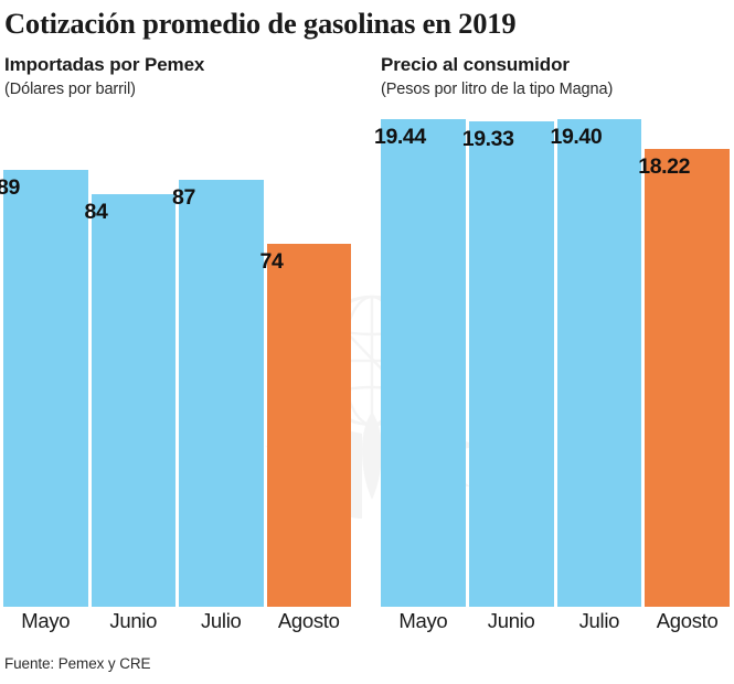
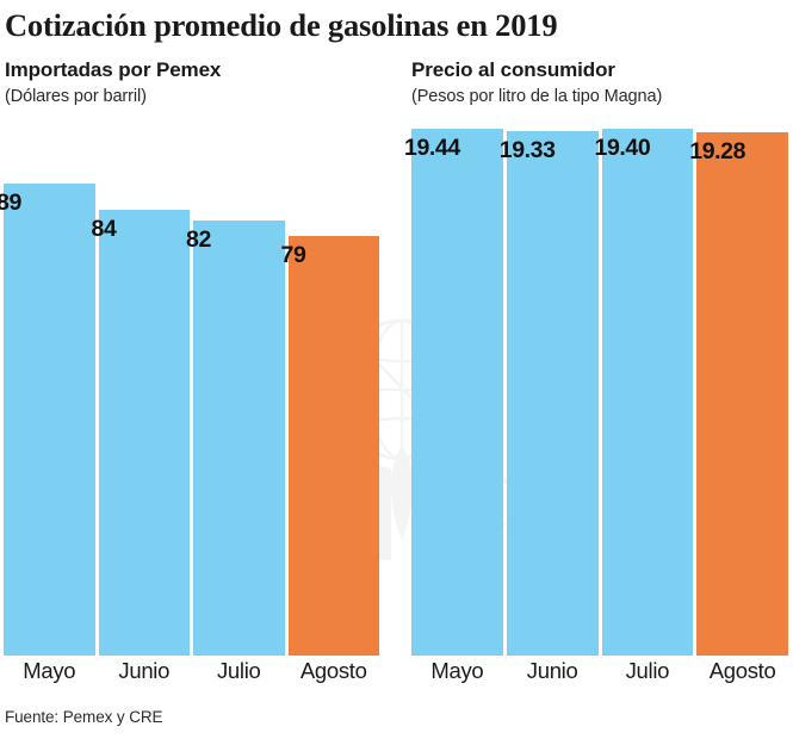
Importadas por Pemex/Julio: 87 -> 82
Importadas por Pemex/Agosto: 74 -> 79
Precio al consumidor/Agosto: 18.22 -> 19.28
